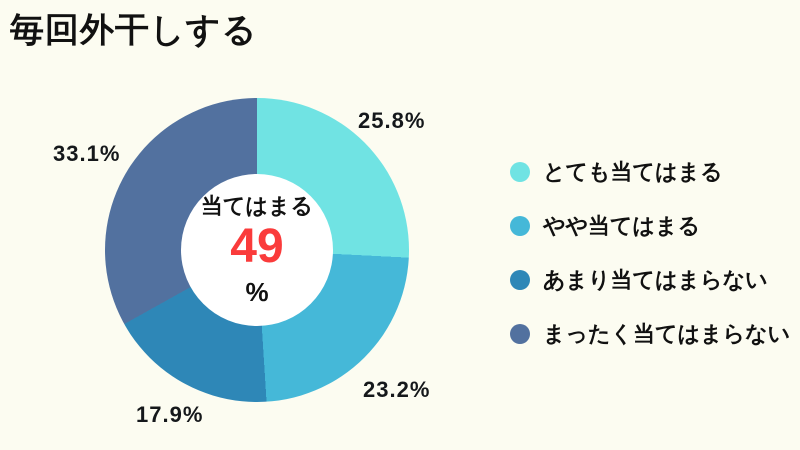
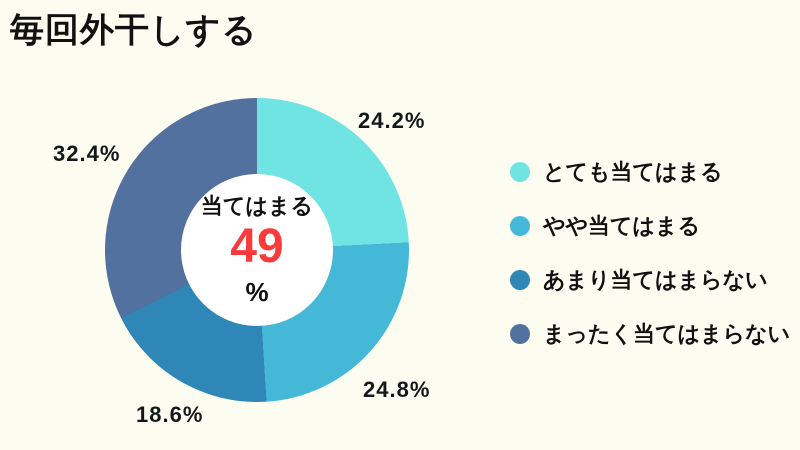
とても当てはまる: 25.8% -> 24.2%
やや当てはまる: 23.2% -> 24.8%
あまり当てはまらない: 17.9% -> 18.6%
まったく当てはまらない: 33.1% -> 32.4%
